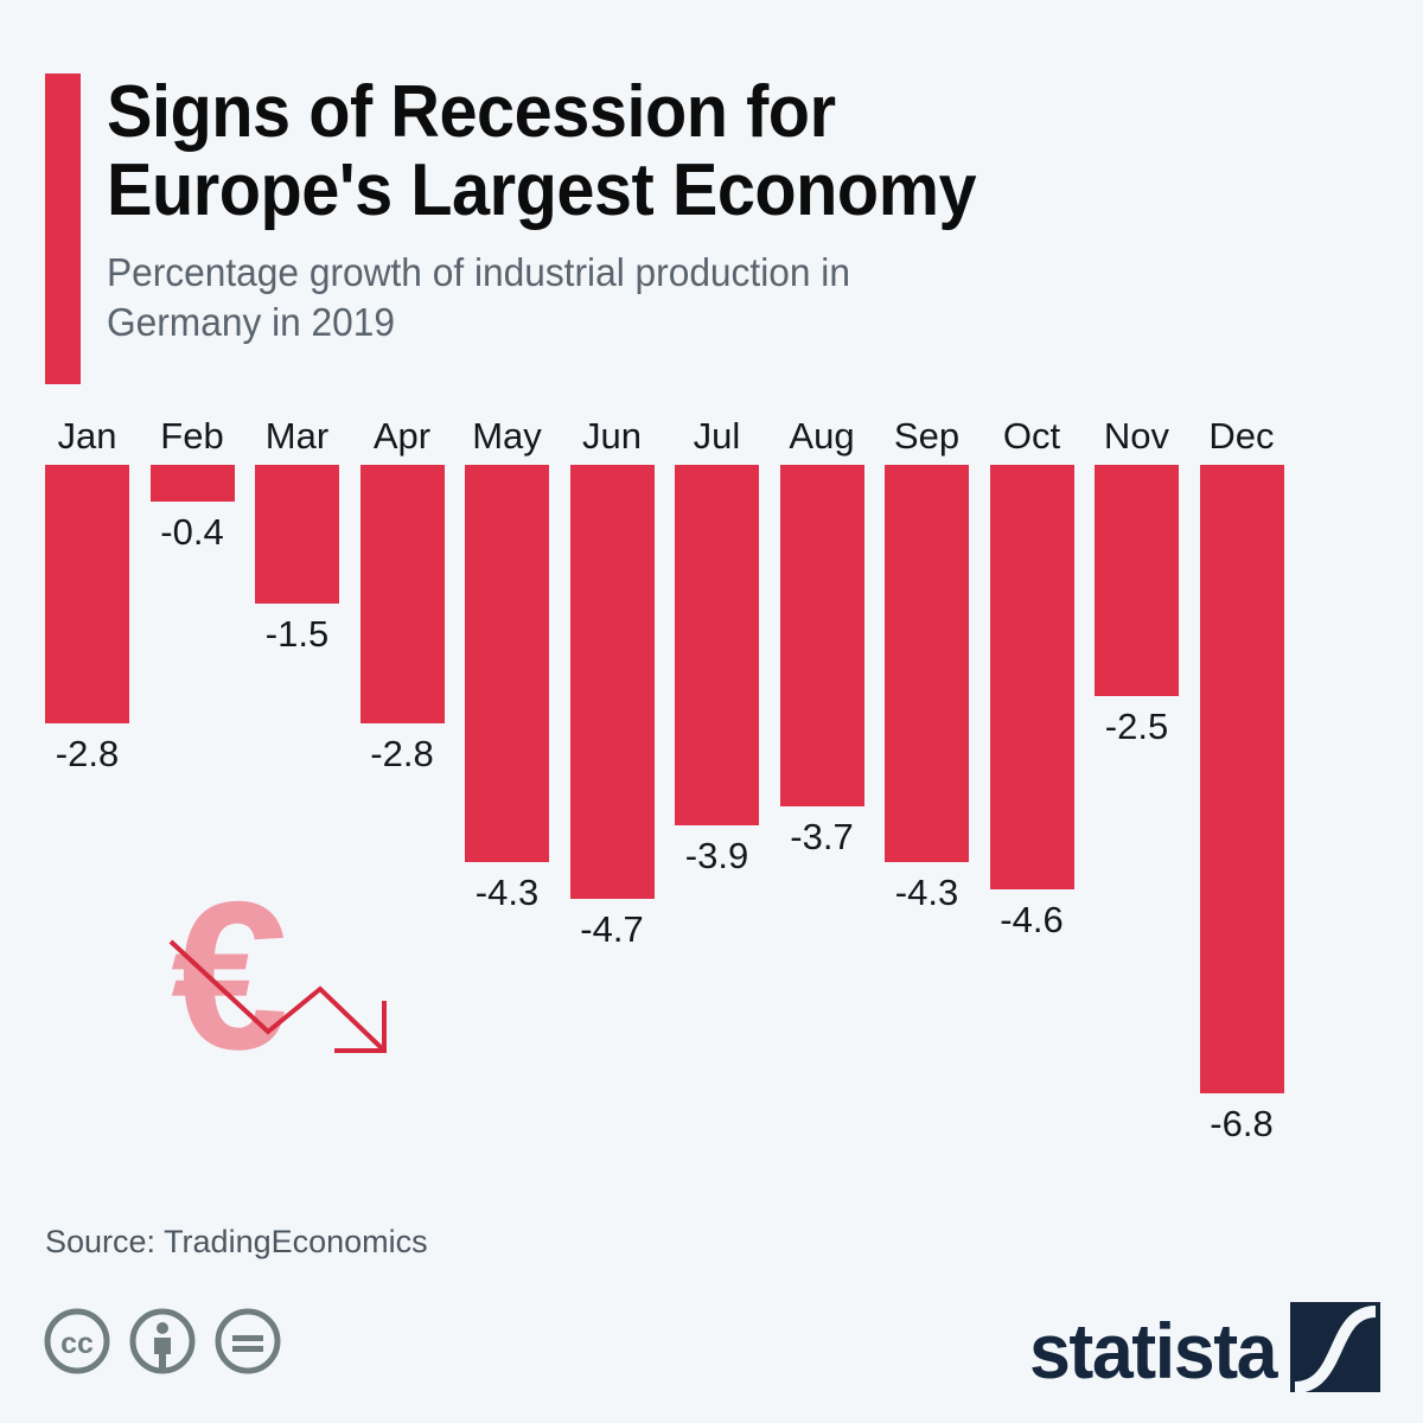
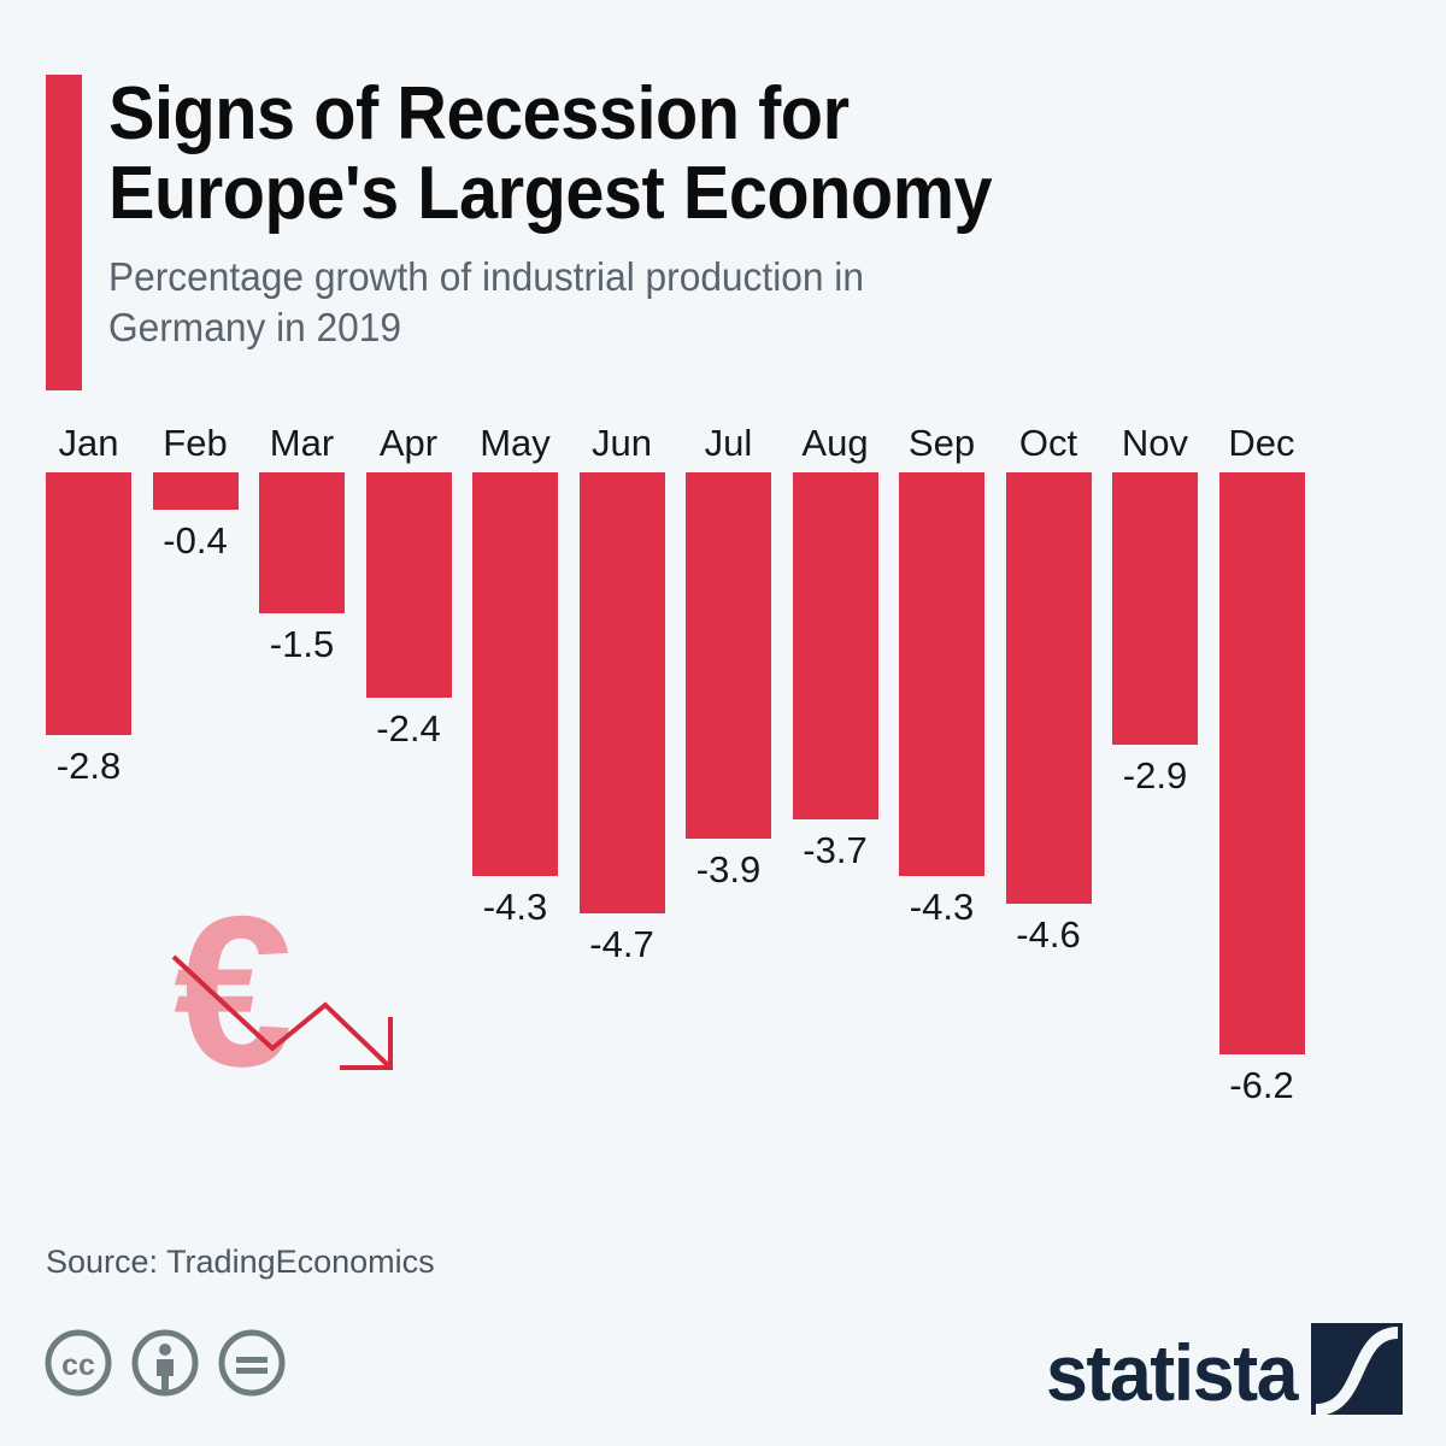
Apr: -2.8 -> -2.4
Nov: -2.5 -> -2.9
Dec: -6.8 -> -6.2
